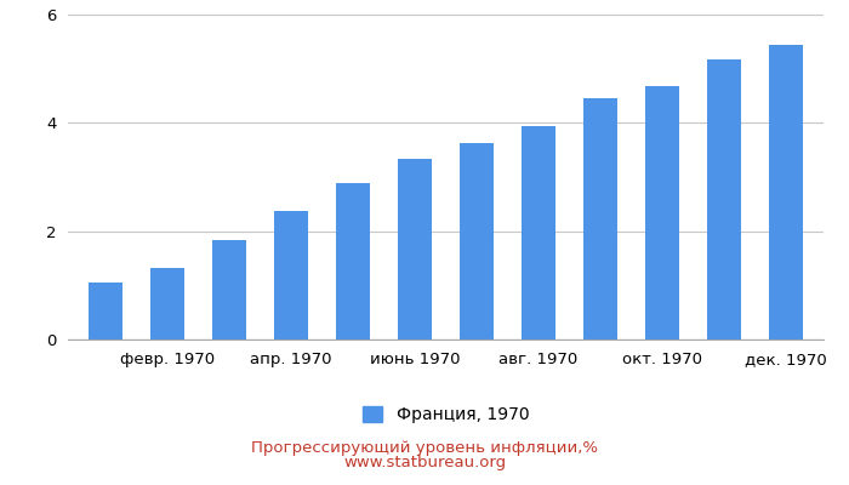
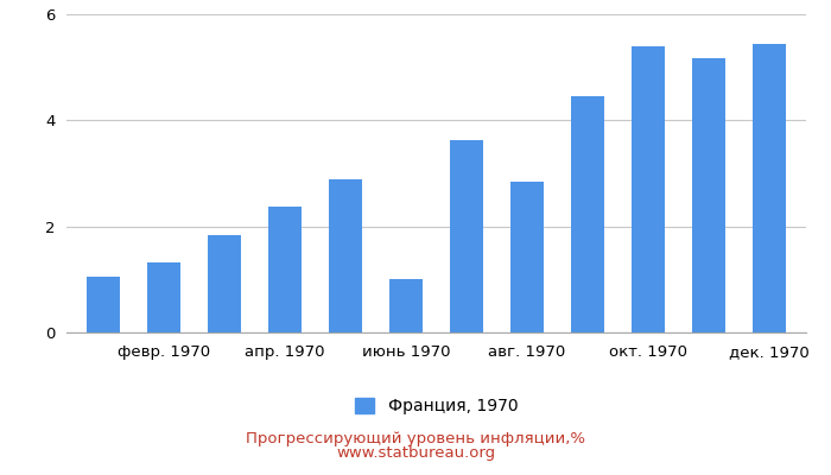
июнь 1970: 3.33 -> 1.00
авг. 1970: 3.93 -> 2.85
окт. 1970: 4.68 -> 5.40
